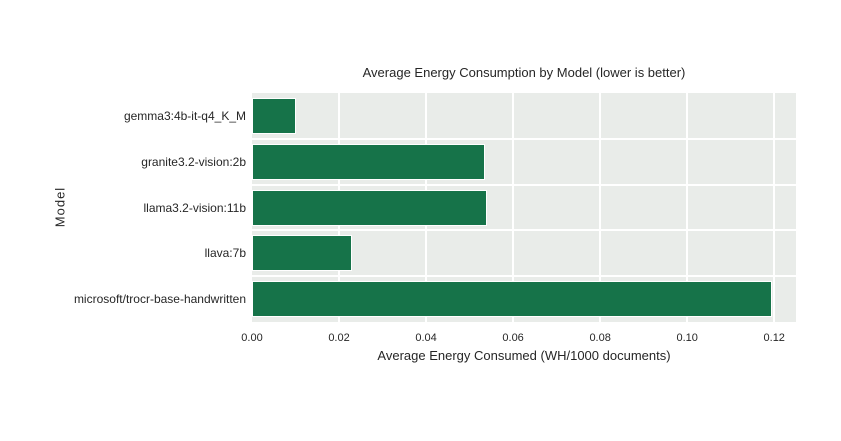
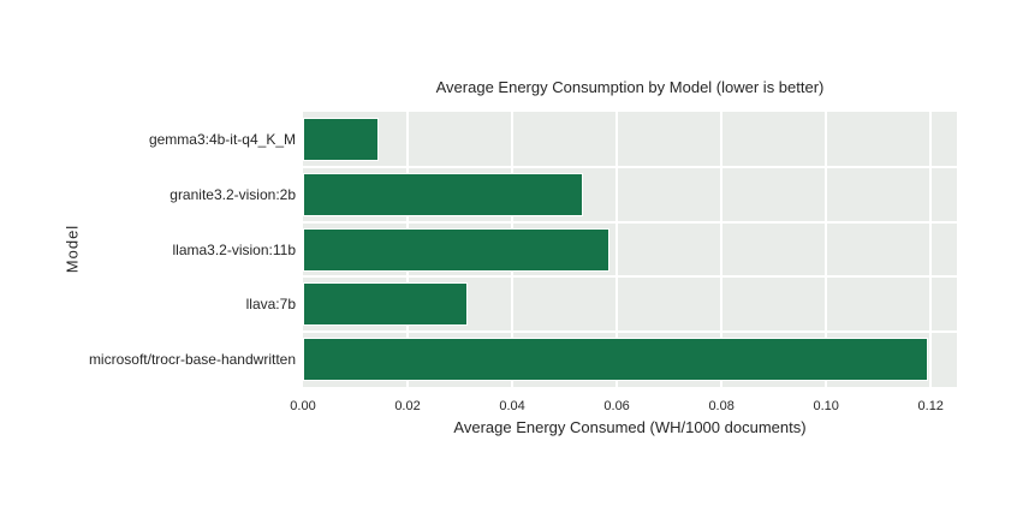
gemma3:4b-it-q4_K_M: 0.010 -> 0.015
llama3.2-vision:11b: 0.054 -> 0.059
llava:7b: 0.023 -> 0.032
